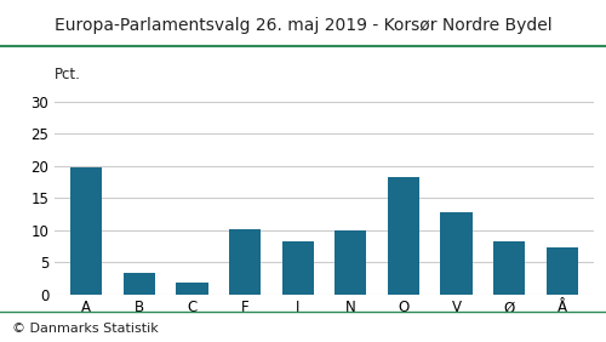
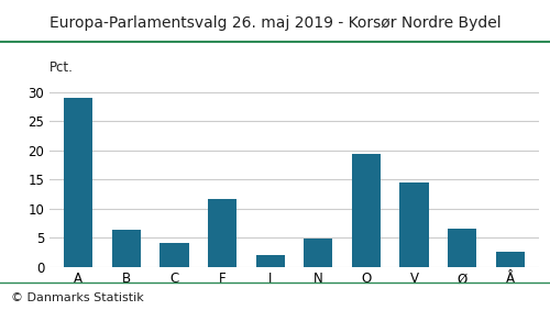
A: 19.8 -> 29.0
B: 3.4 -> 6.3
C: 1.8 -> 4.1
F: 10.2 -> 11.6
I: 8.2 -> 2.0
N: 10.0 -> 4.8
O: 18.2 -> 19.3
V: 12.8 -> 14.5
Ø: 8.2 -> 6.5
Å: 7.2 -> 2.5
